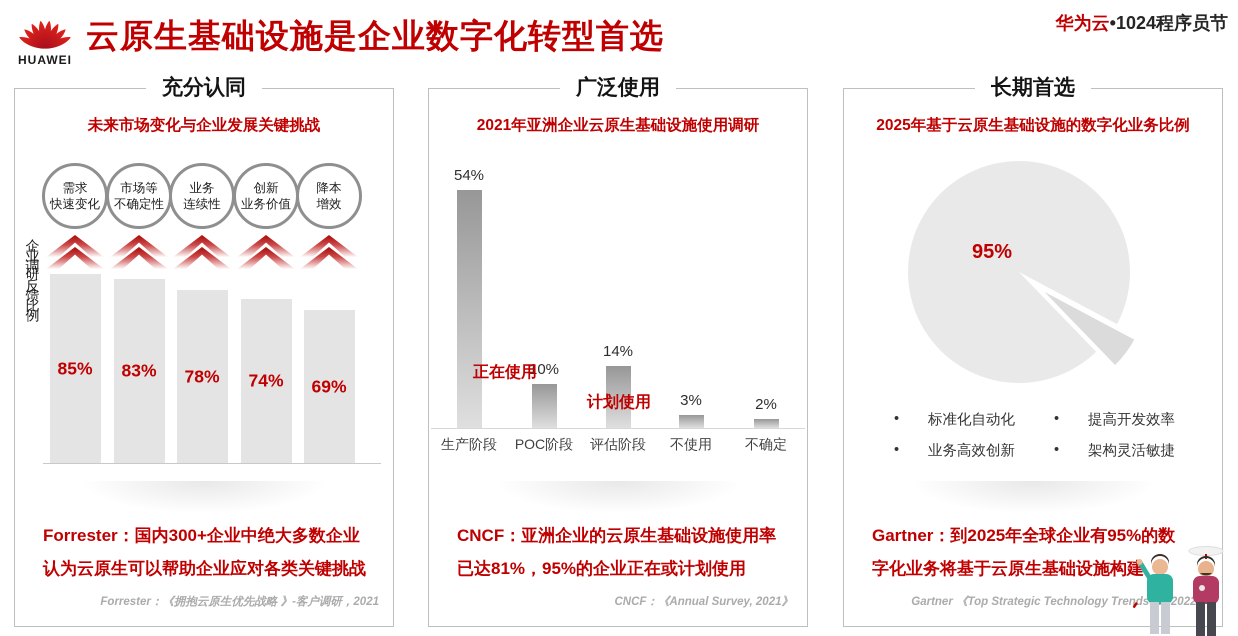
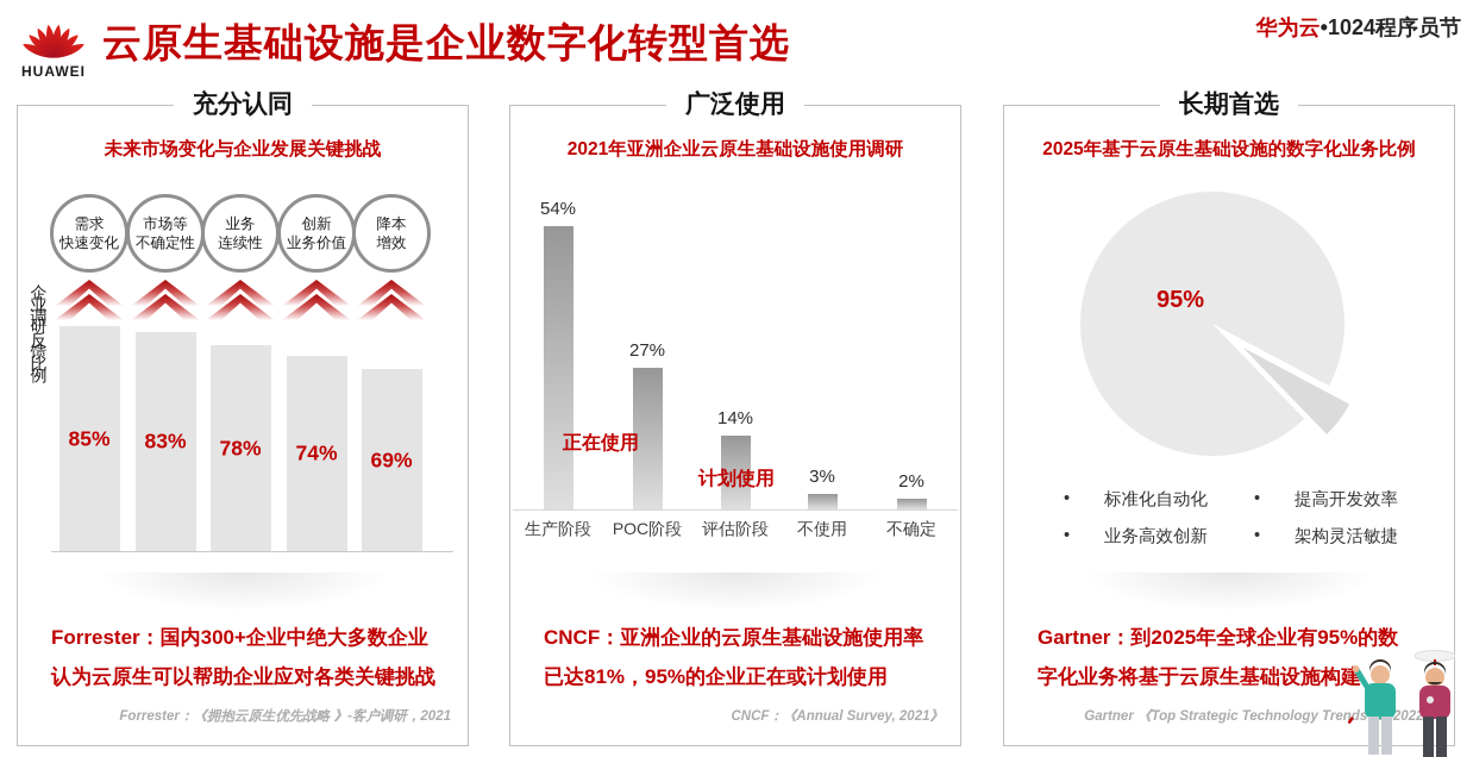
2021年亚洲企业云原生基础设施使用调研/POC阶段: 10% -> 27%
